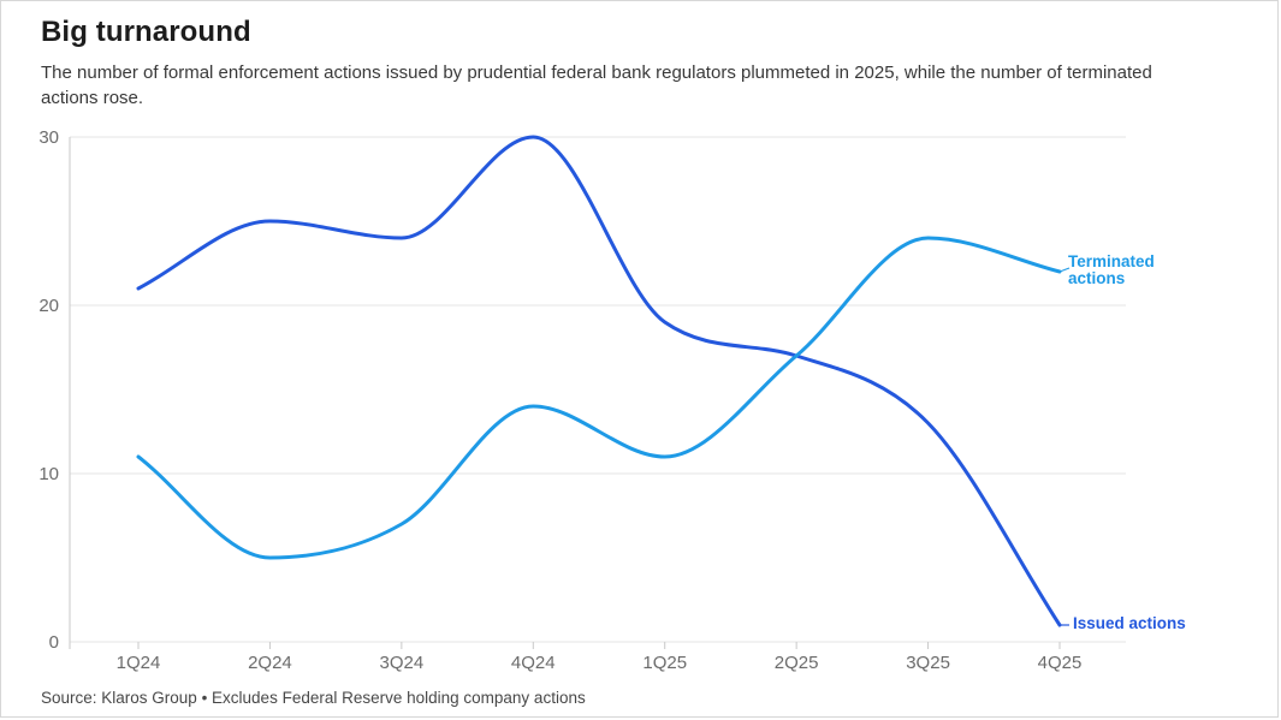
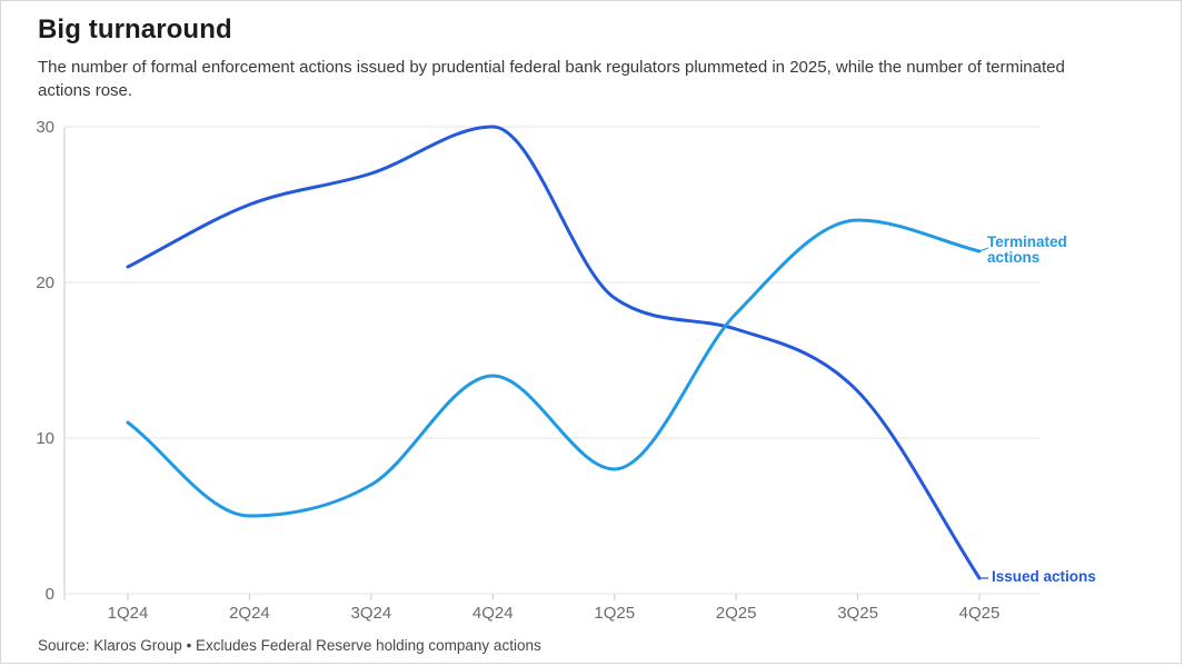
Issued actions/3Q24: 24 -> 27
Terminated actions/1Q25: 11 -> 8
Terminated actions/2Q25: 17 -> 18
